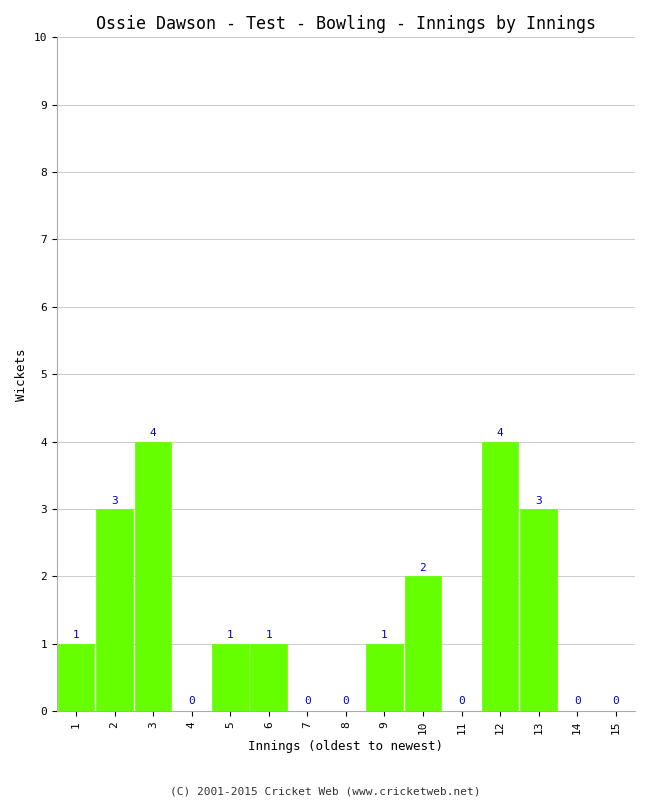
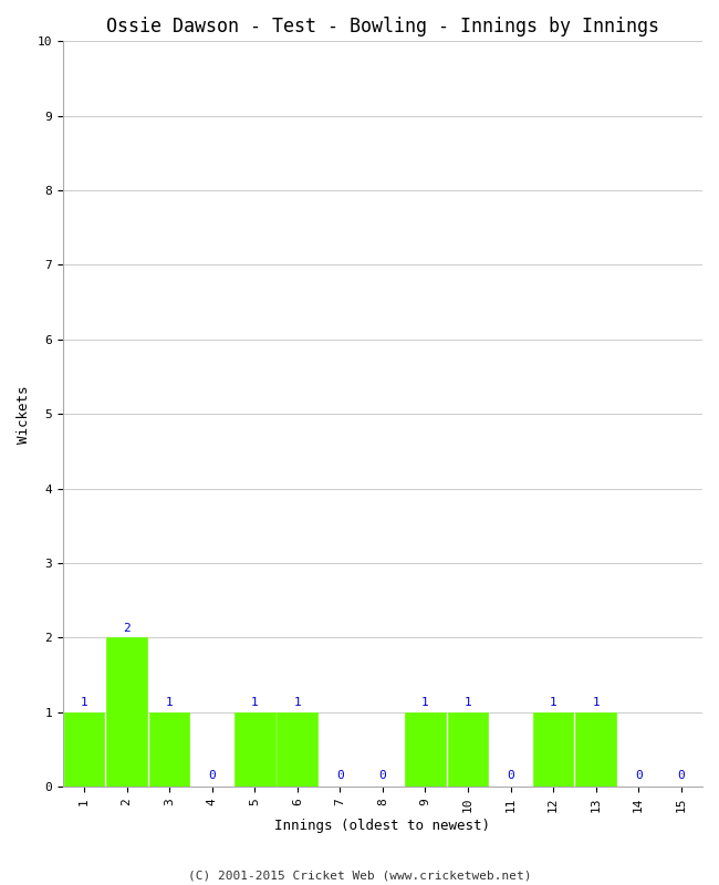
2: 3 -> 2
3: 4 -> 1
10: 2 -> 1
12: 4 -> 1
13: 3 -> 1
